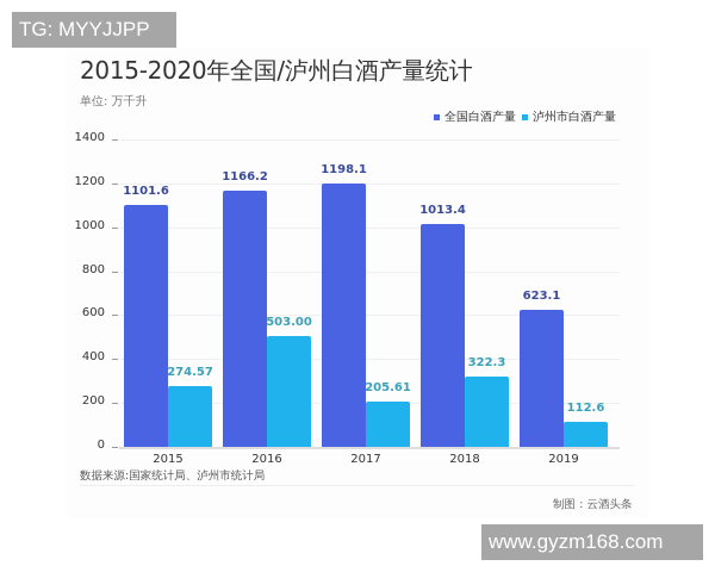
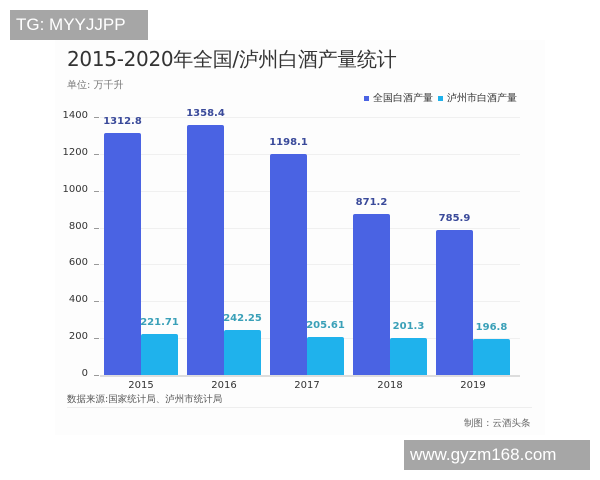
全国白酒产量/2015: 1101.6 -> 1312.8
泸州市白酒产量/2015: 274.57 -> 221.71
全国白酒产量/2016: 1166.2 -> 1358.4
泸州市白酒产量/2016: 503.00 -> 242.25
全国白酒产量/2018: 1013.4 -> 871.2
泸州市白酒产量/2018: 322.3 -> 201.3
全国白酒产量/2019: 623.1 -> 785.9
泸州市白酒产量/2019: 112.6 -> 196.8
